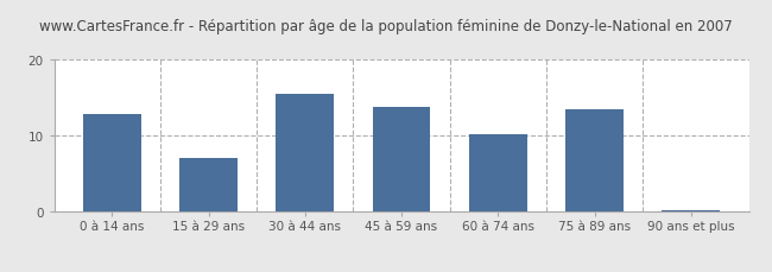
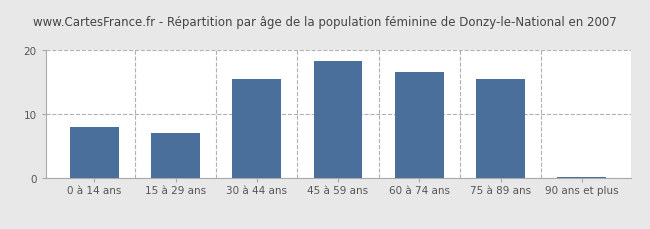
0 à 14 ans: 12.8 -> 8.0
45 à 59 ans: 13.8 -> 18.2
60 à 74 ans: 10.2 -> 16.5
75 à 89 ans: 13.4 -> 15.5
